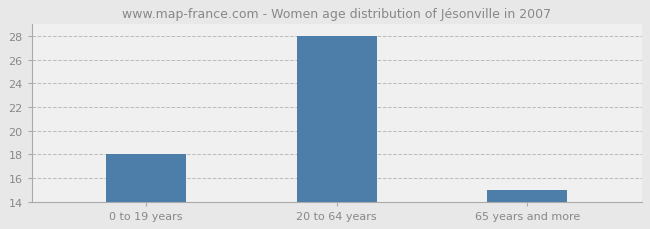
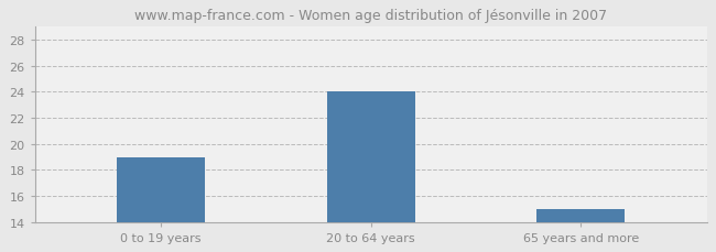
0 to 19 years: 18 -> 19
20 to 64 years: 28 -> 24
